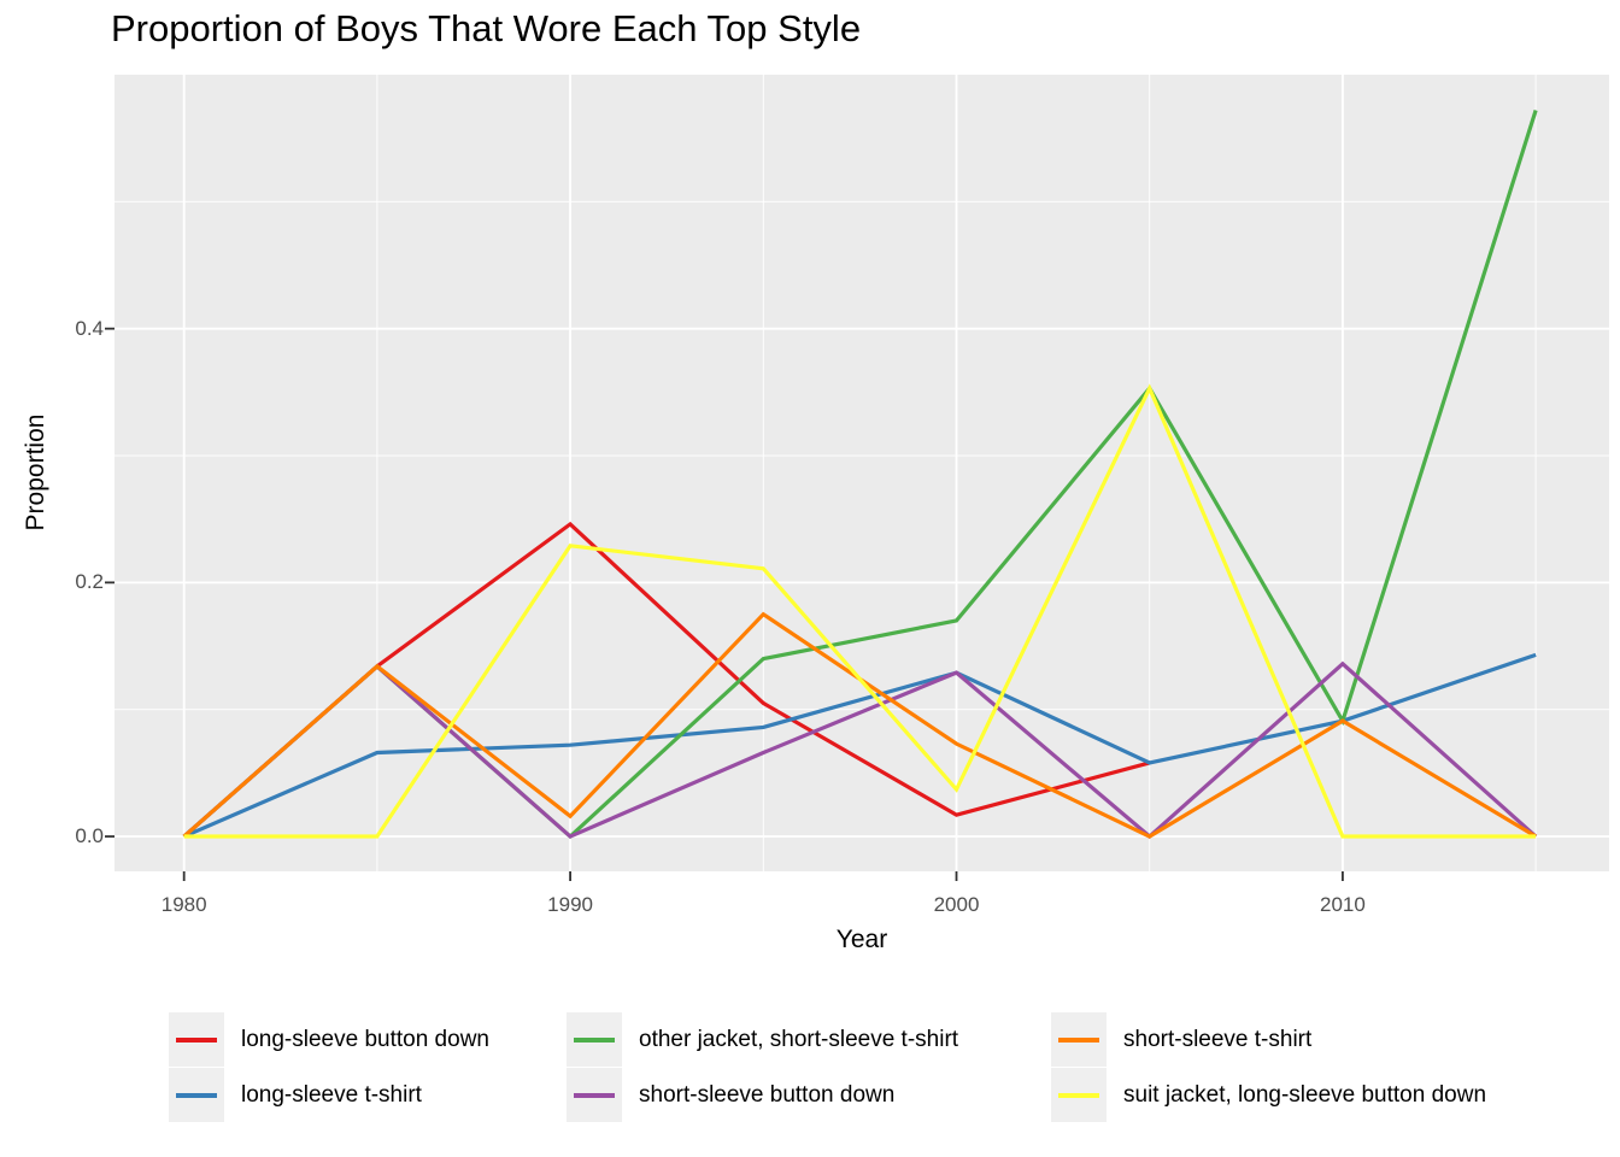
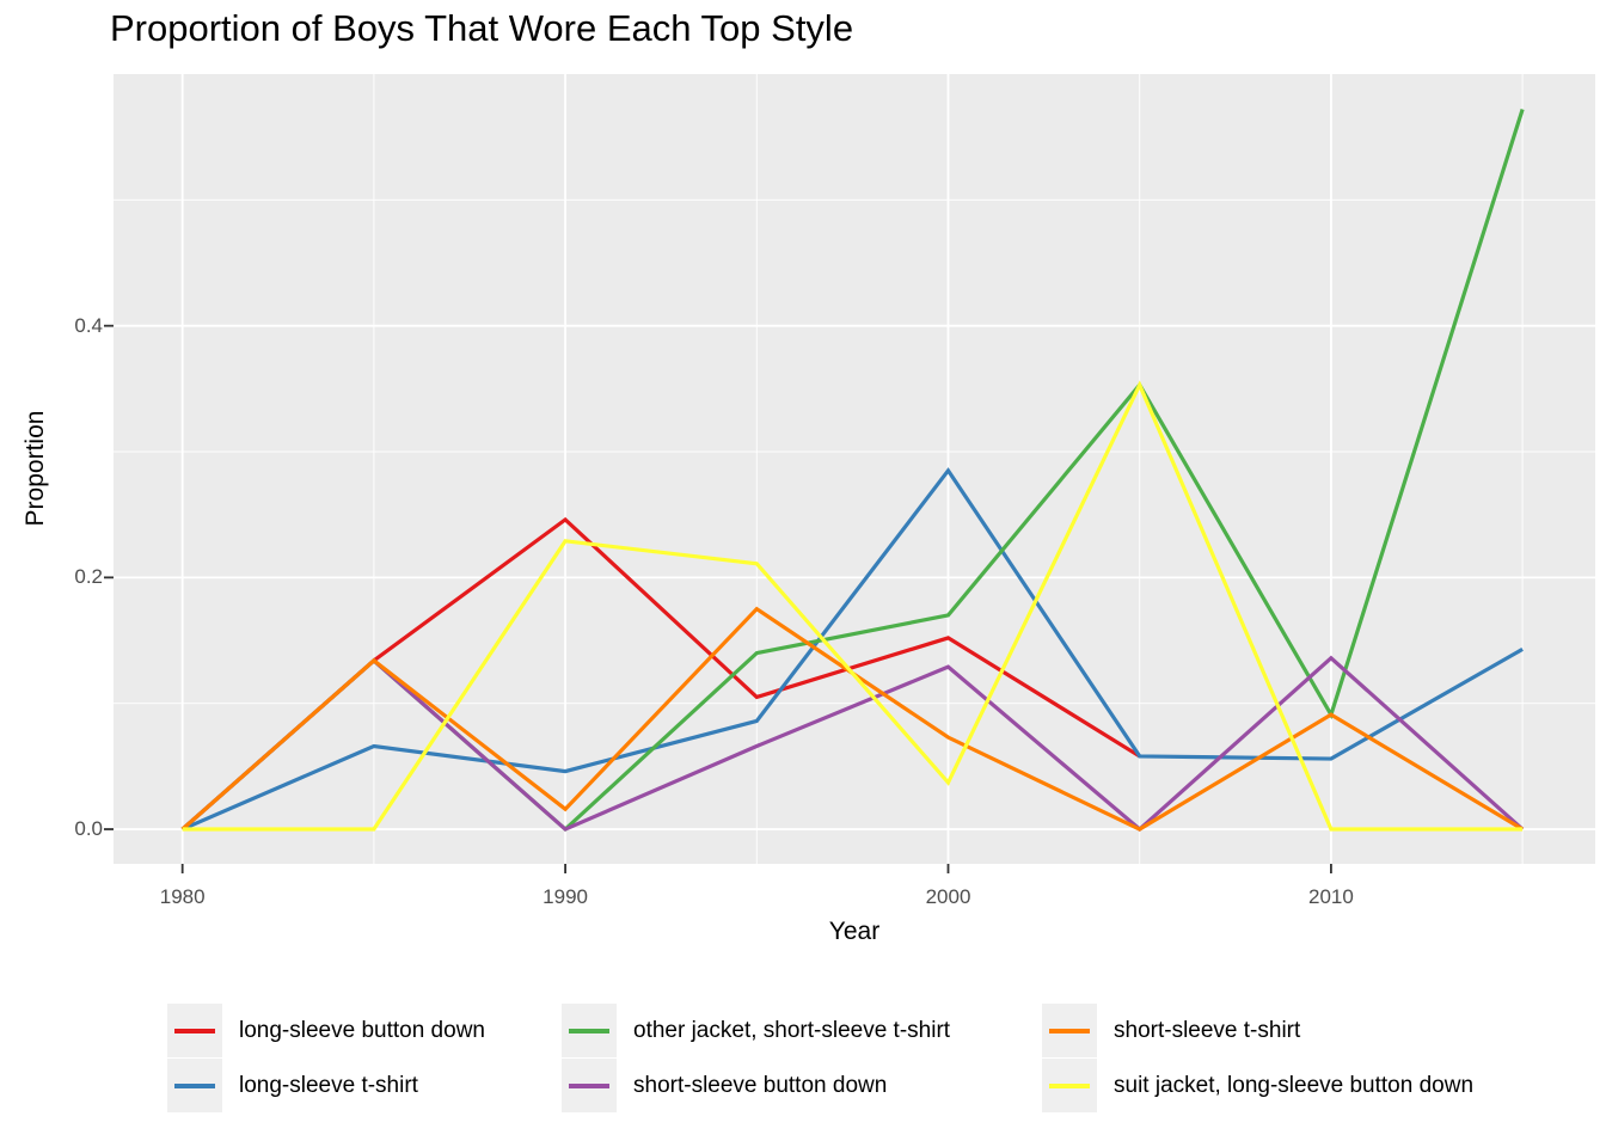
long-sleeve t-shirt/1990: 0.072 -> 0.046
long-sleeve button down/2000: 0.017 -> 0.152
long-sleeve t-shirt/2000: 0.129 -> 0.285
long-sleeve t-shirt/2010: 0.091 -> 0.056
